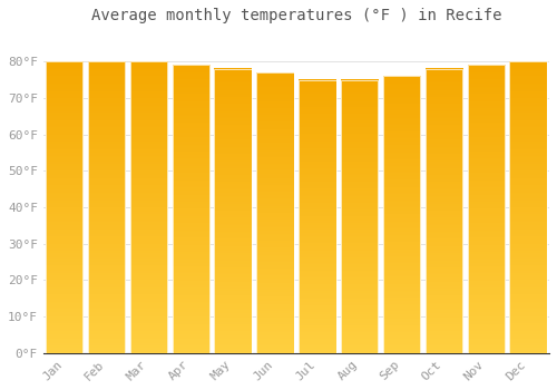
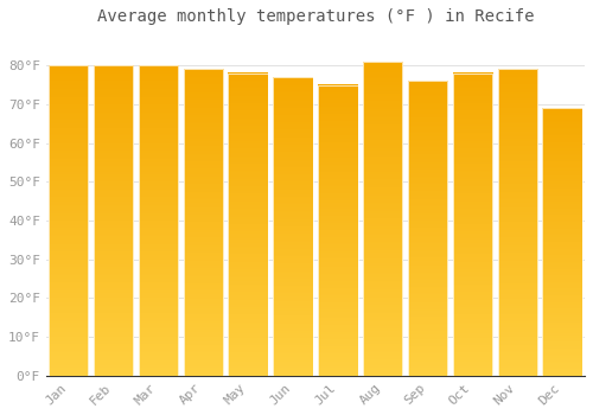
Aug: 75°F -> 81°F
Dec: 80°F -> 69°F
